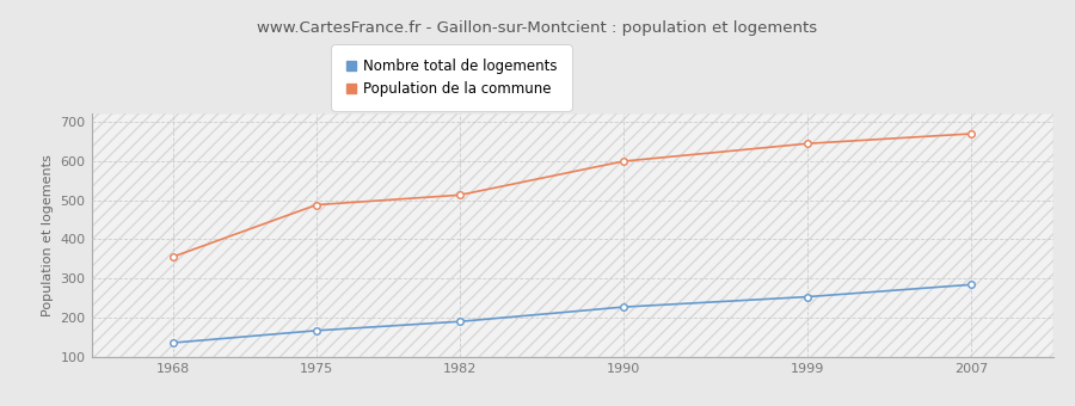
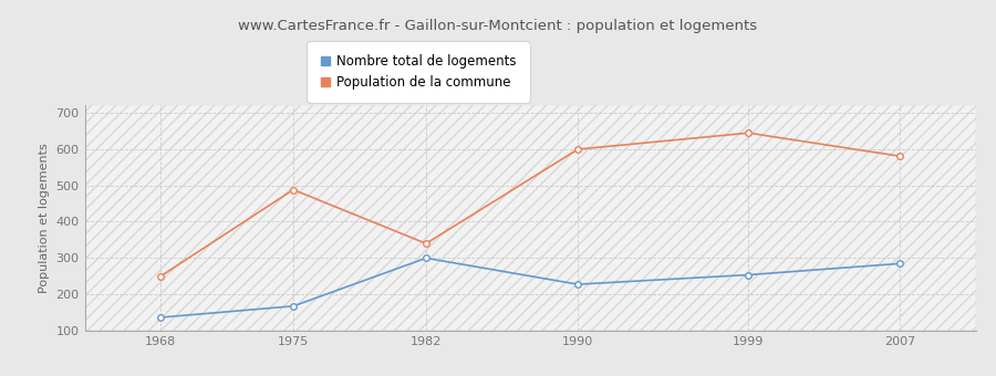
Population de la commune/1968: 356 -> 250
Nombre total de logements/1982: 191 -> 300
Population de la commune/1982: 513 -> 340
Population de la commune/2007: 669 -> 580
